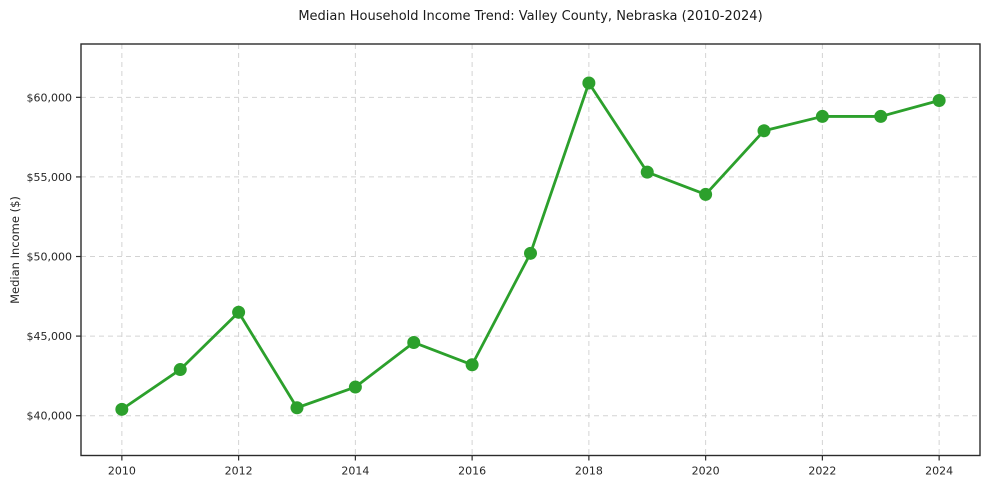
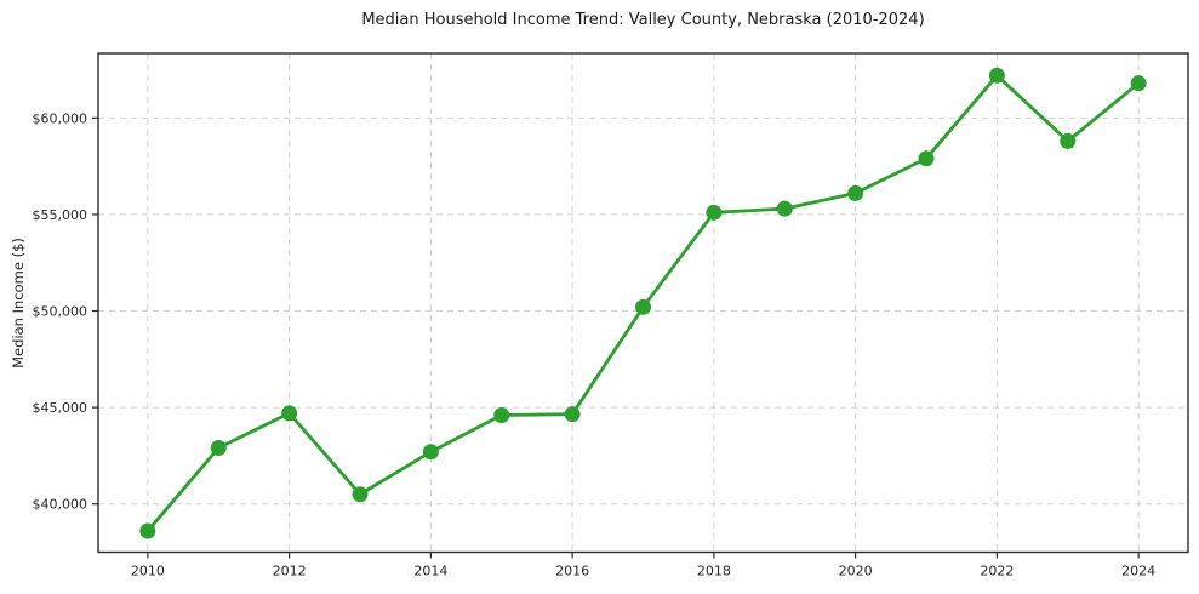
2010: $40400 -> $38600
2012: $46500 -> $44700
2014: $41800 -> $42700
2016: $43200 -> $44600
2018: $60900 -> $55100
2020: $53900 -> $56100
2022: $58800 -> $62200
2024: $59800 -> $61800
